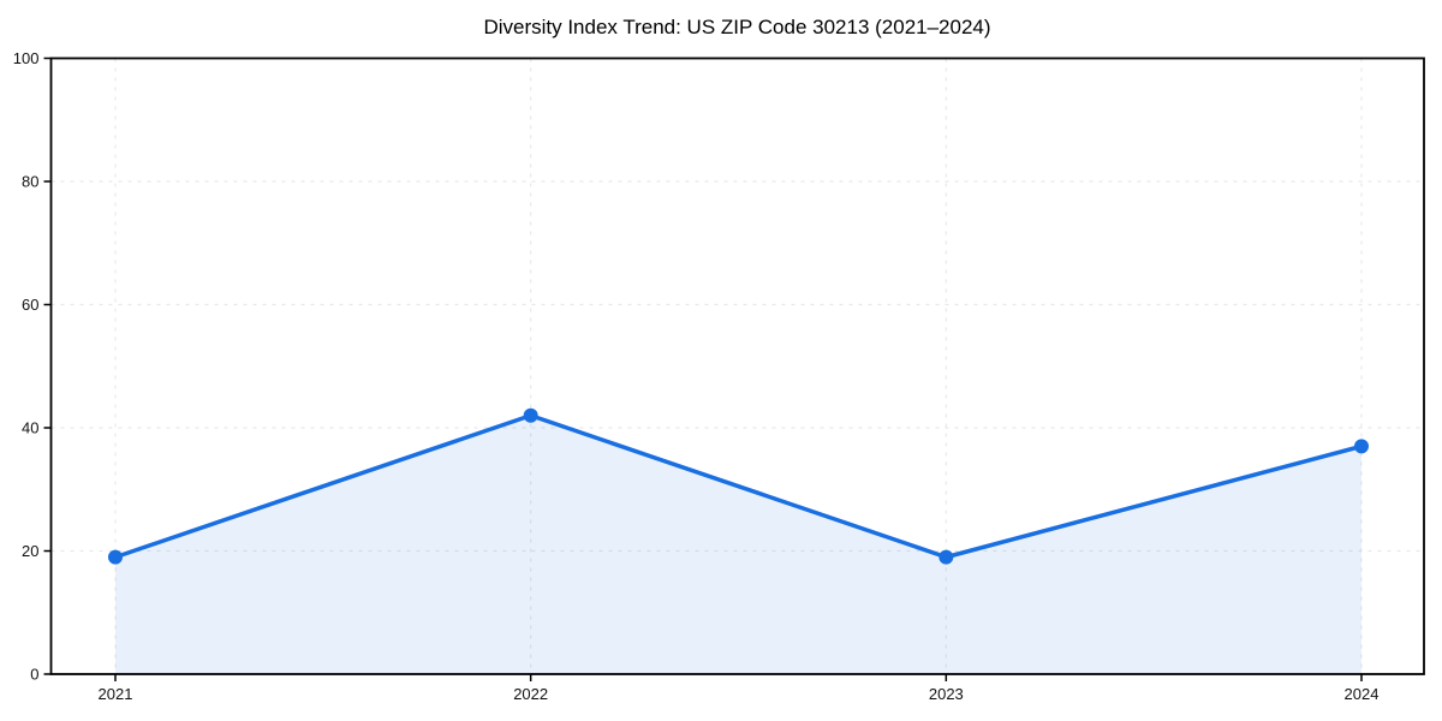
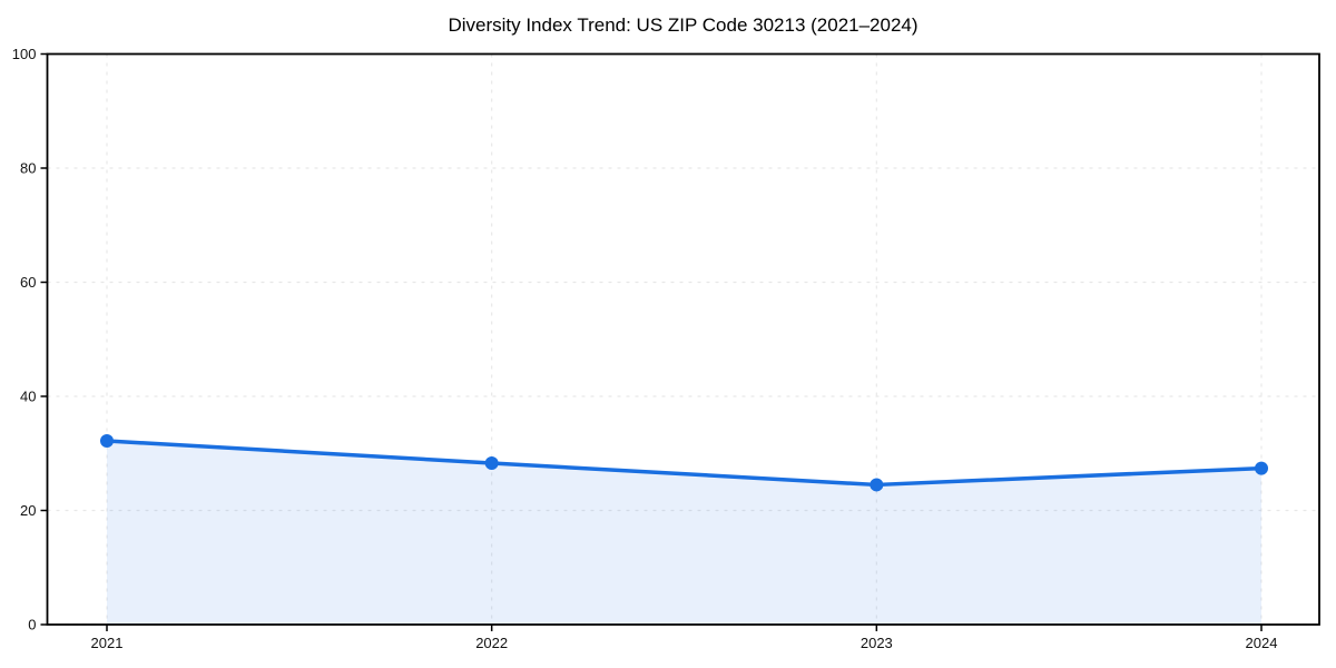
2021: 19 -> 32
2022: 42 -> 28
2023: 19 -> 24
2024: 37 -> 27
